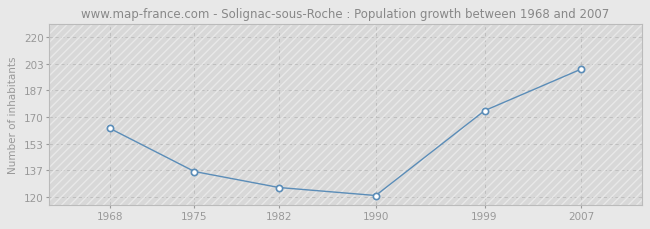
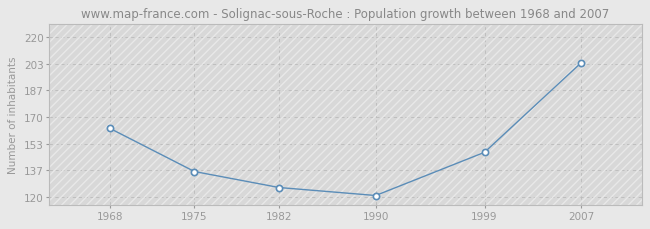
1999: 174 -> 148
2007: 200 -> 204
